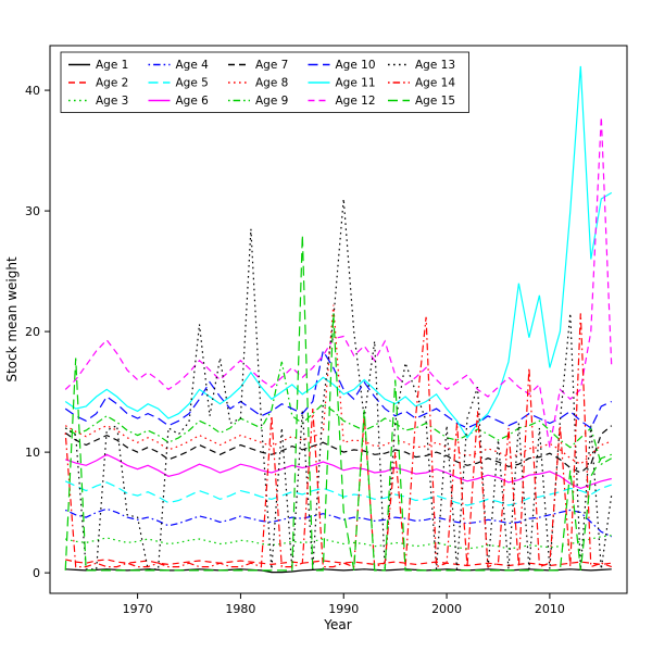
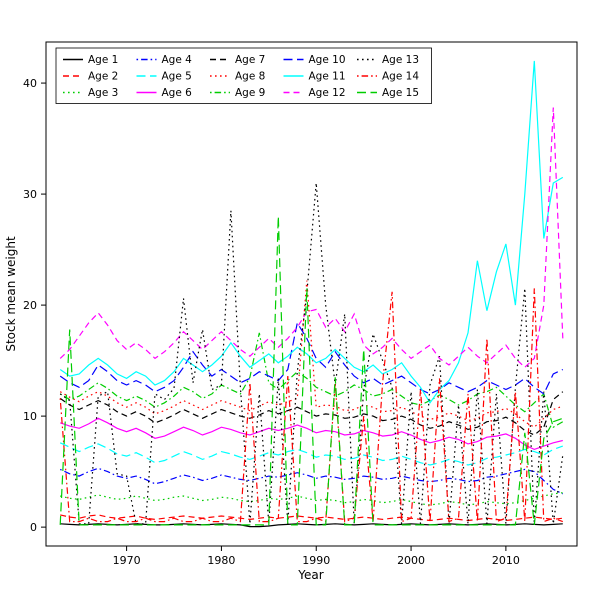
Age 15/1990: 5.1 -> 0.2
Age 11/2010: 17.0 -> 25.5
Age 12/2010: 10.4 -> 16.4
